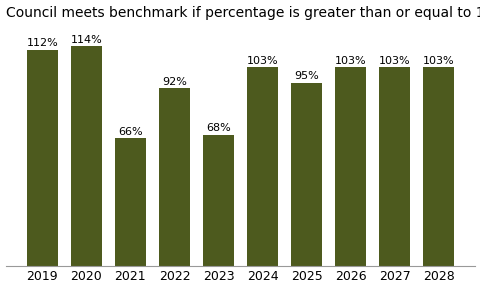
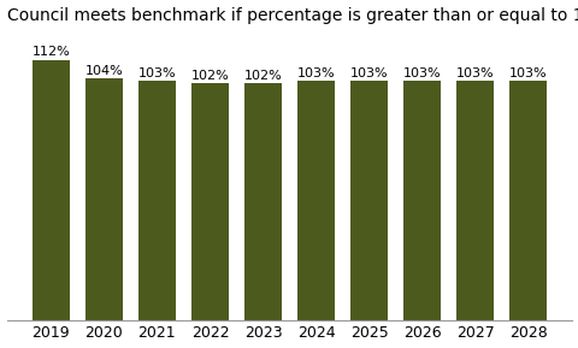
2020: 114% -> 104%
2021: 66% -> 103%
2022: 92% -> 102%
2023: 68% -> 102%
2025: 95% -> 103%
